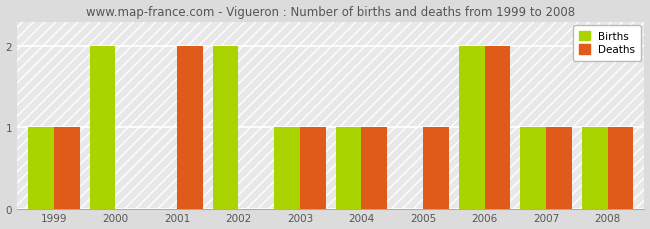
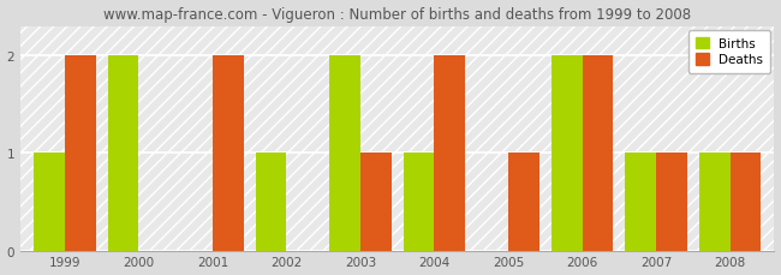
Deaths/1999: 1 -> 2
Births/2002: 2 -> 1
Births/2003: 1 -> 2
Deaths/2004: 1 -> 2
